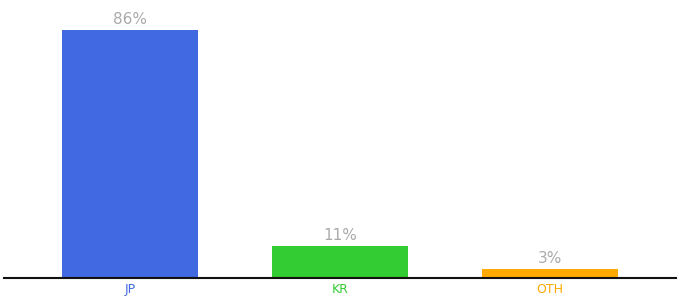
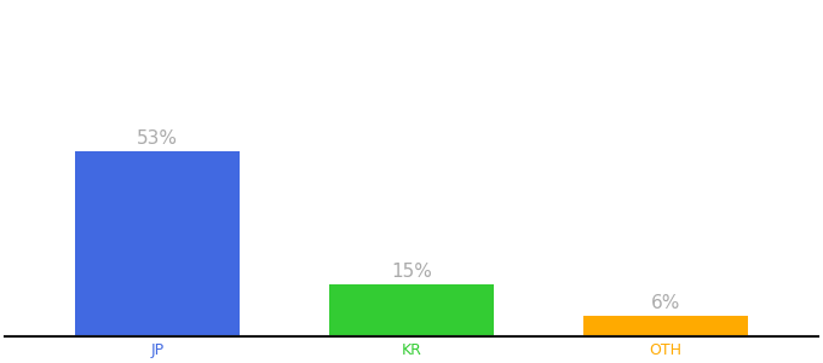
JP: 86% -> 53%
KR: 11% -> 15%
OTH: 3% -> 6%
